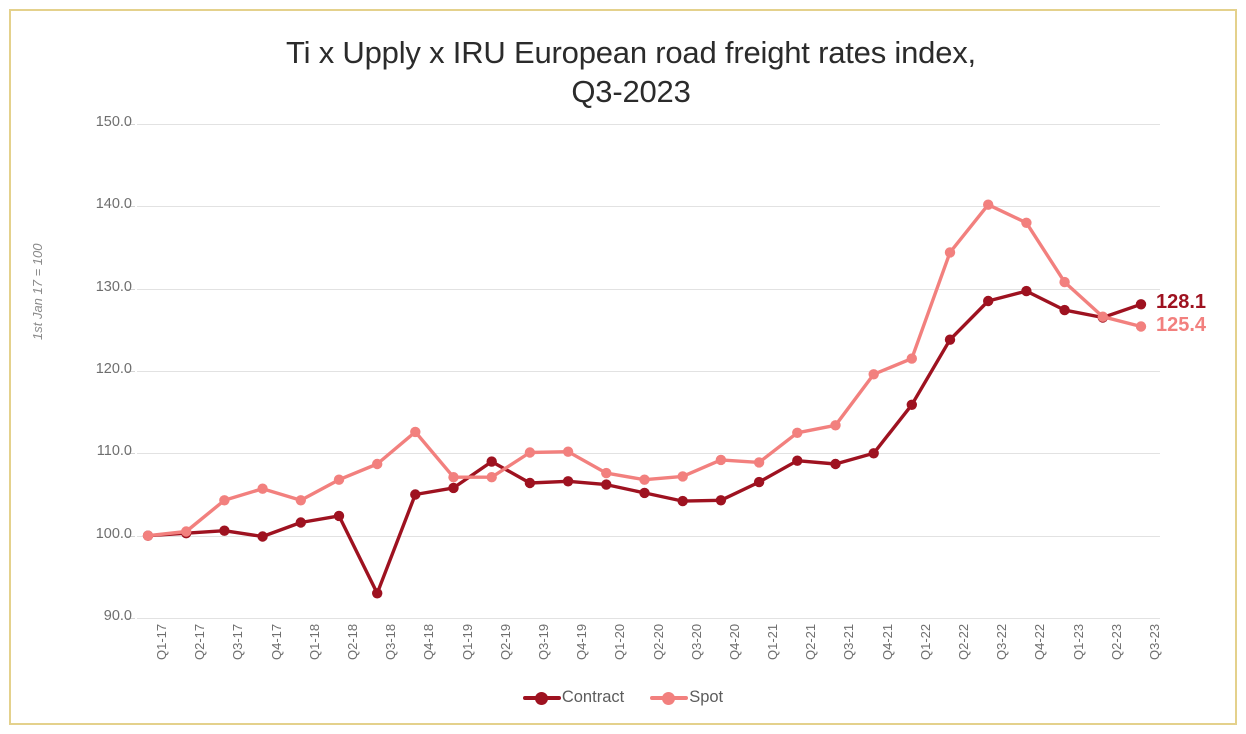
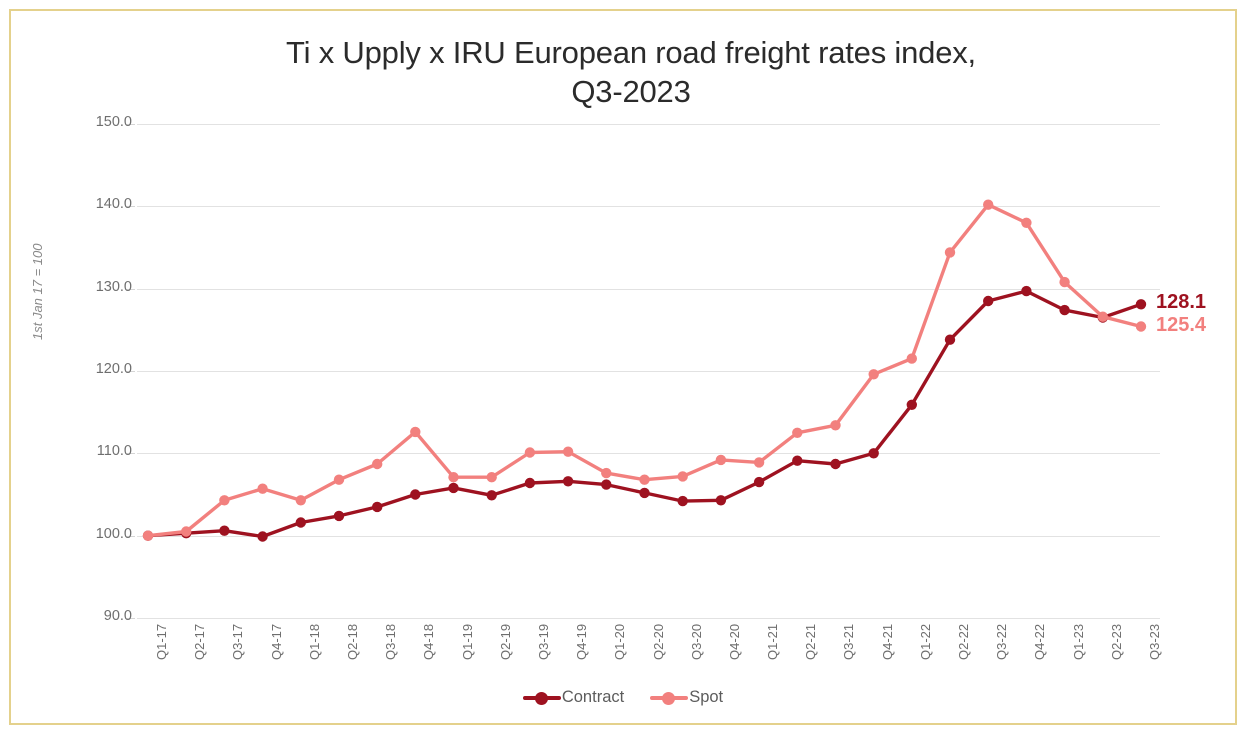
Contract/Q3-18: 93 -> 104
Contract/Q2-19: 109 -> 105
